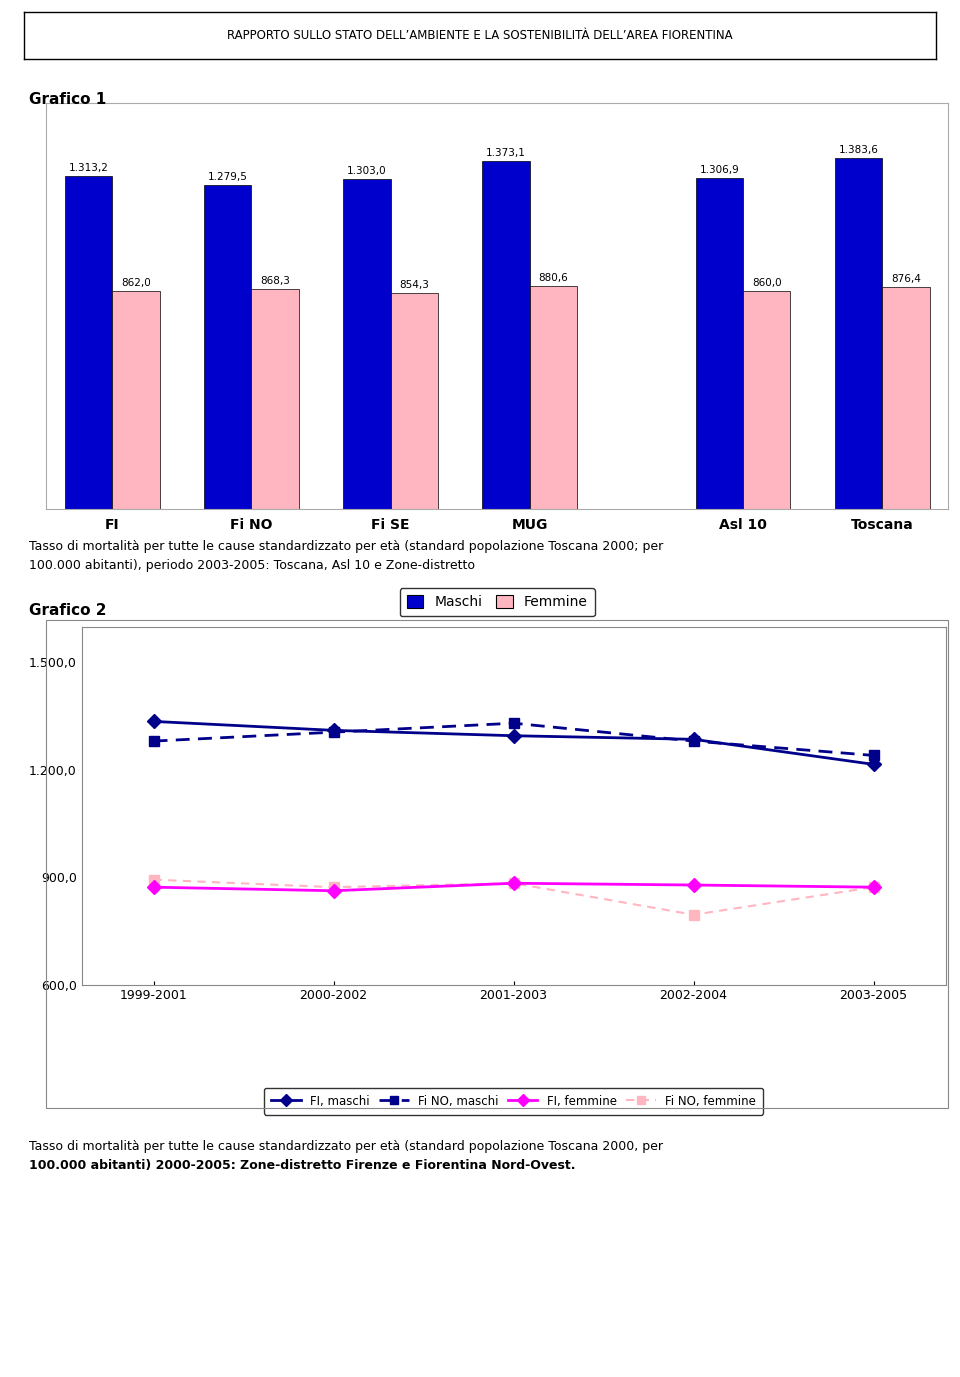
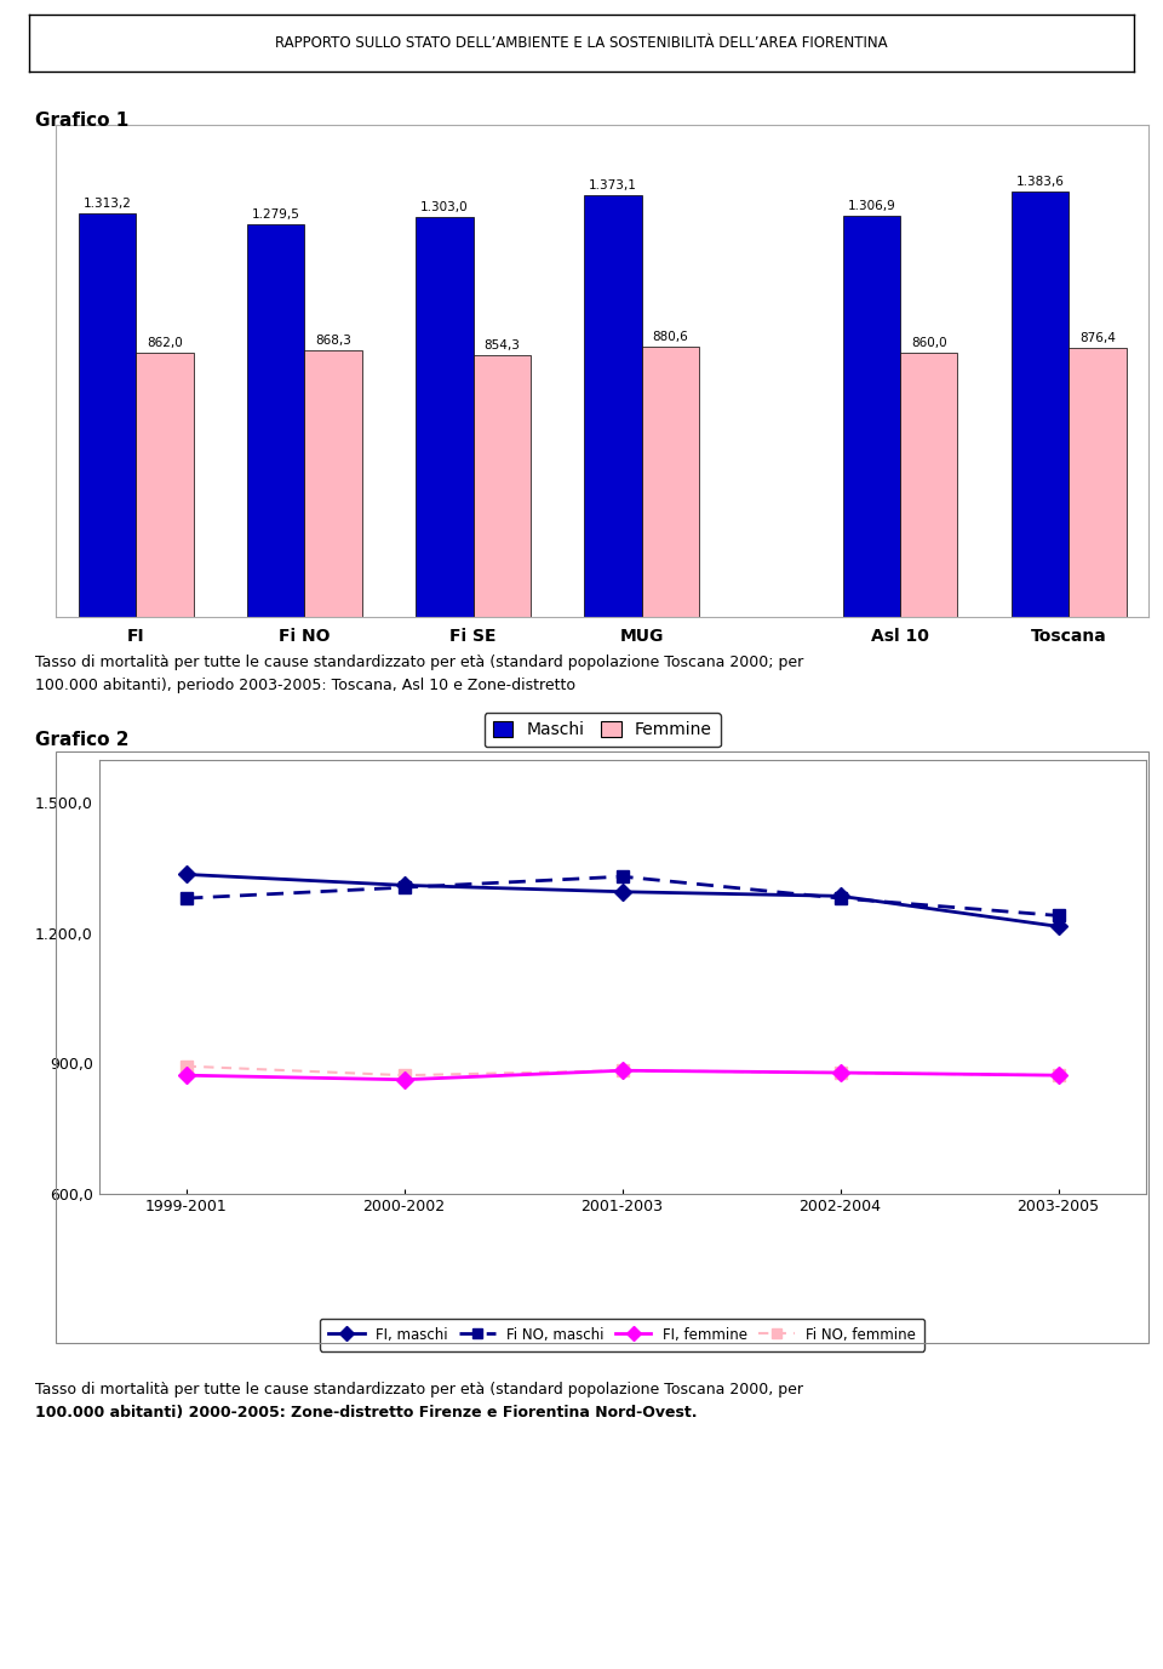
Fi NO, femmine/2002-2004: 795 -> 878
